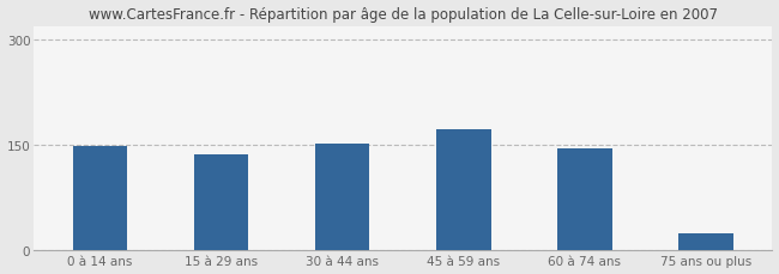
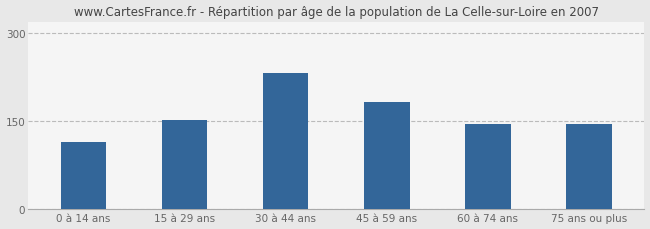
0 à 14 ans: 148 -> 114
15 à 29 ans: 136 -> 152
30 à 44 ans: 152 -> 232
45 à 59 ans: 172 -> 182
75 ans ou plus: 24 -> 146
